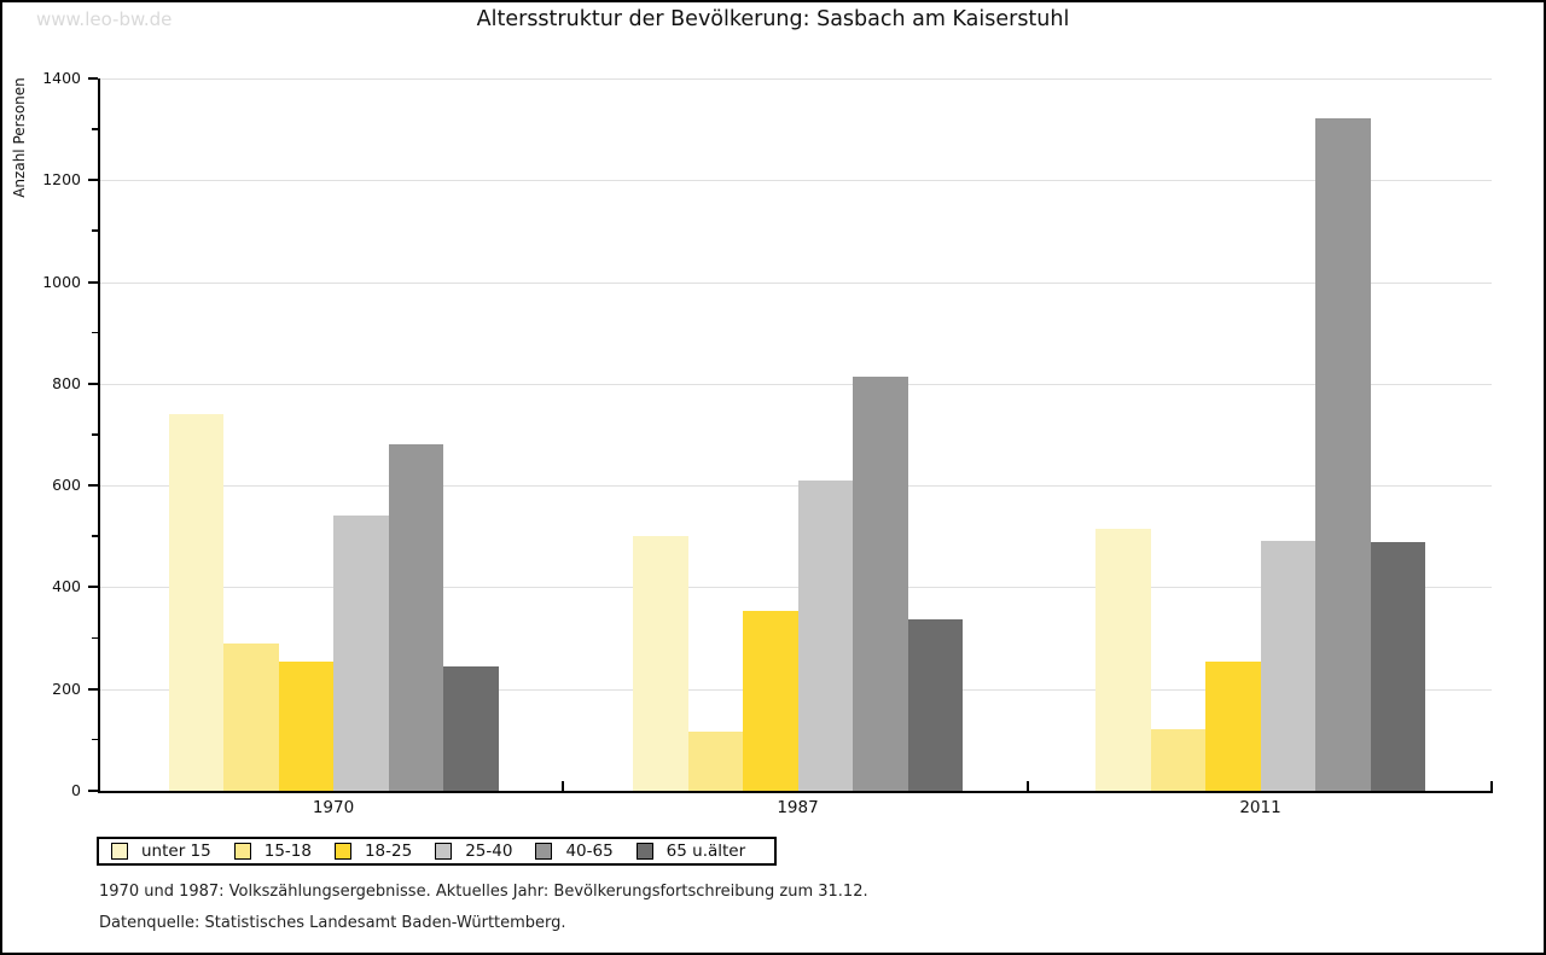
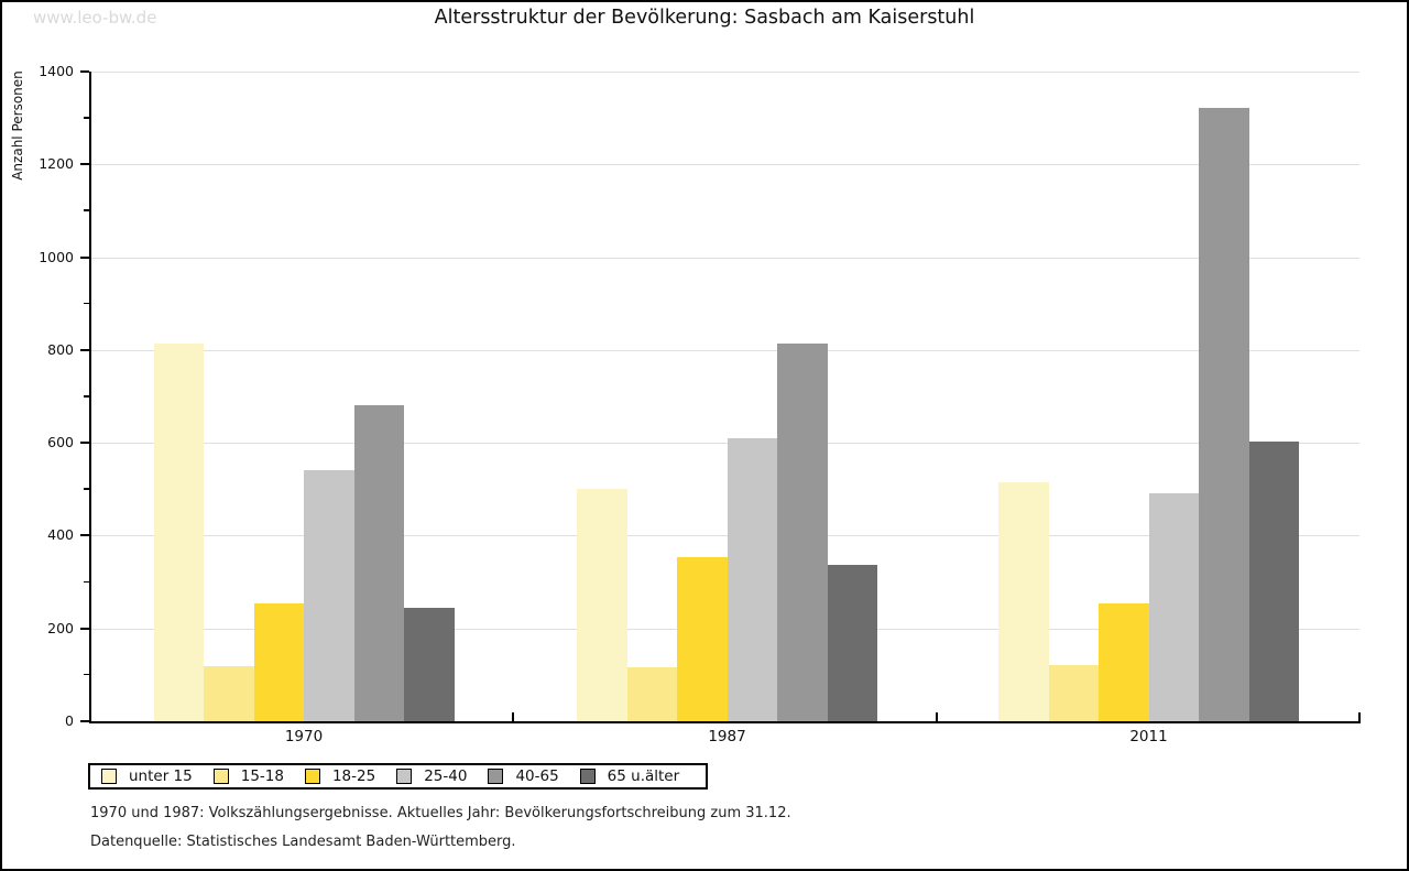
unter 15/1970: 740 -> 820
15-18/1970: 290 -> 120
65 u.älter/2011: 490 -> 600
